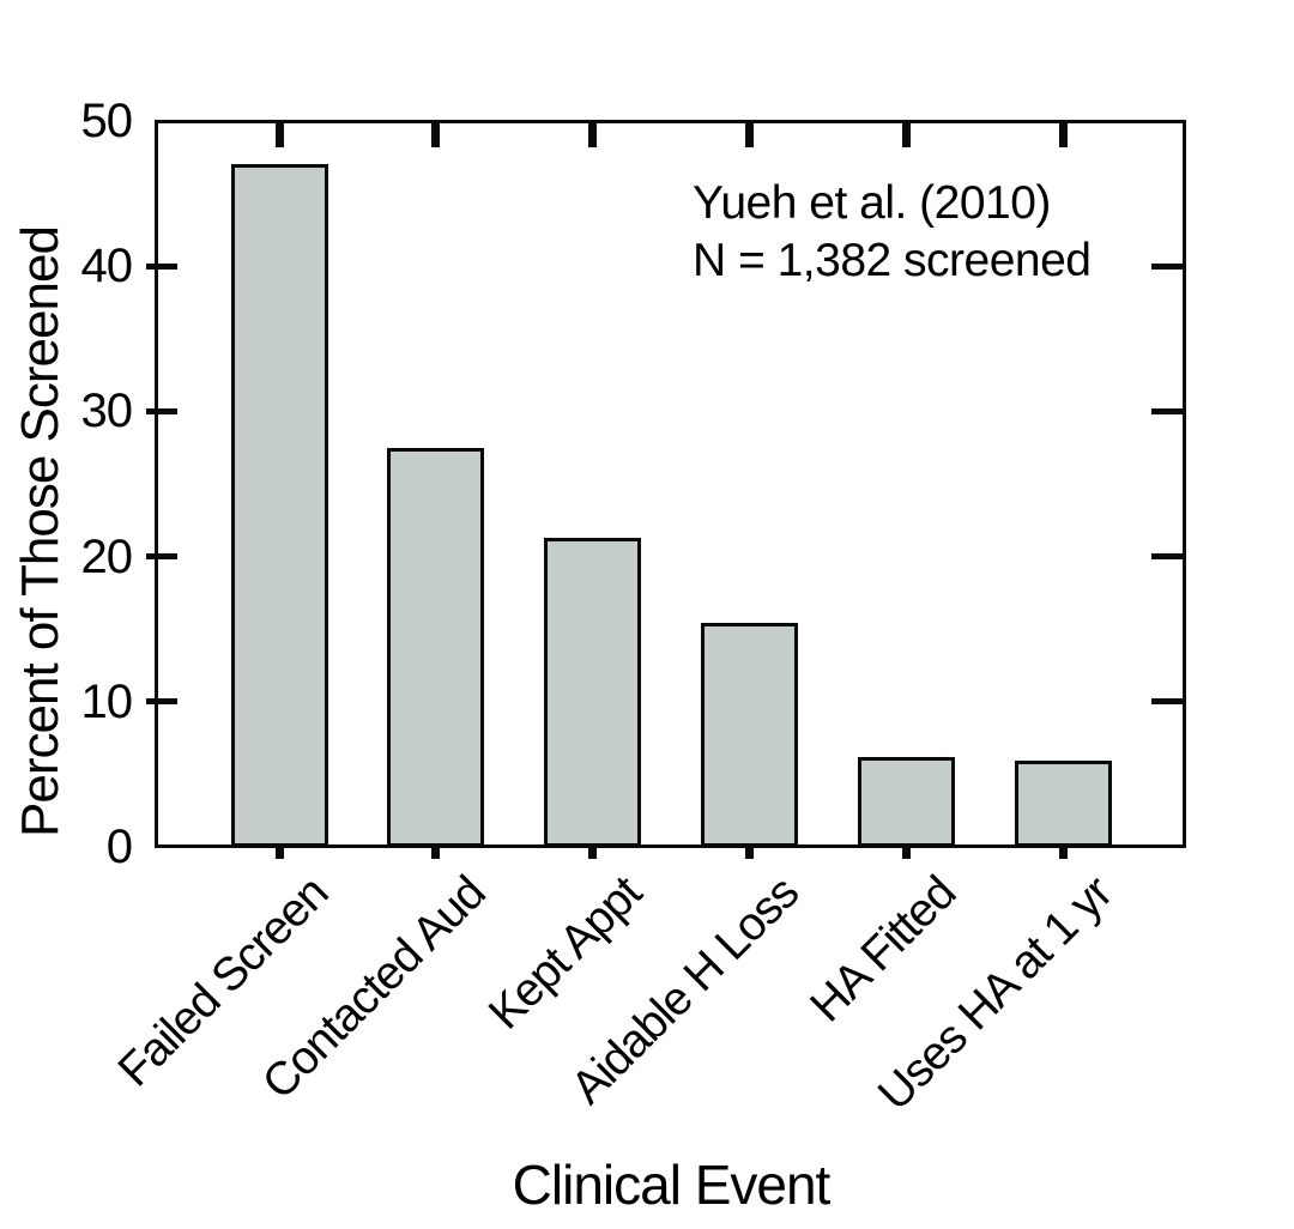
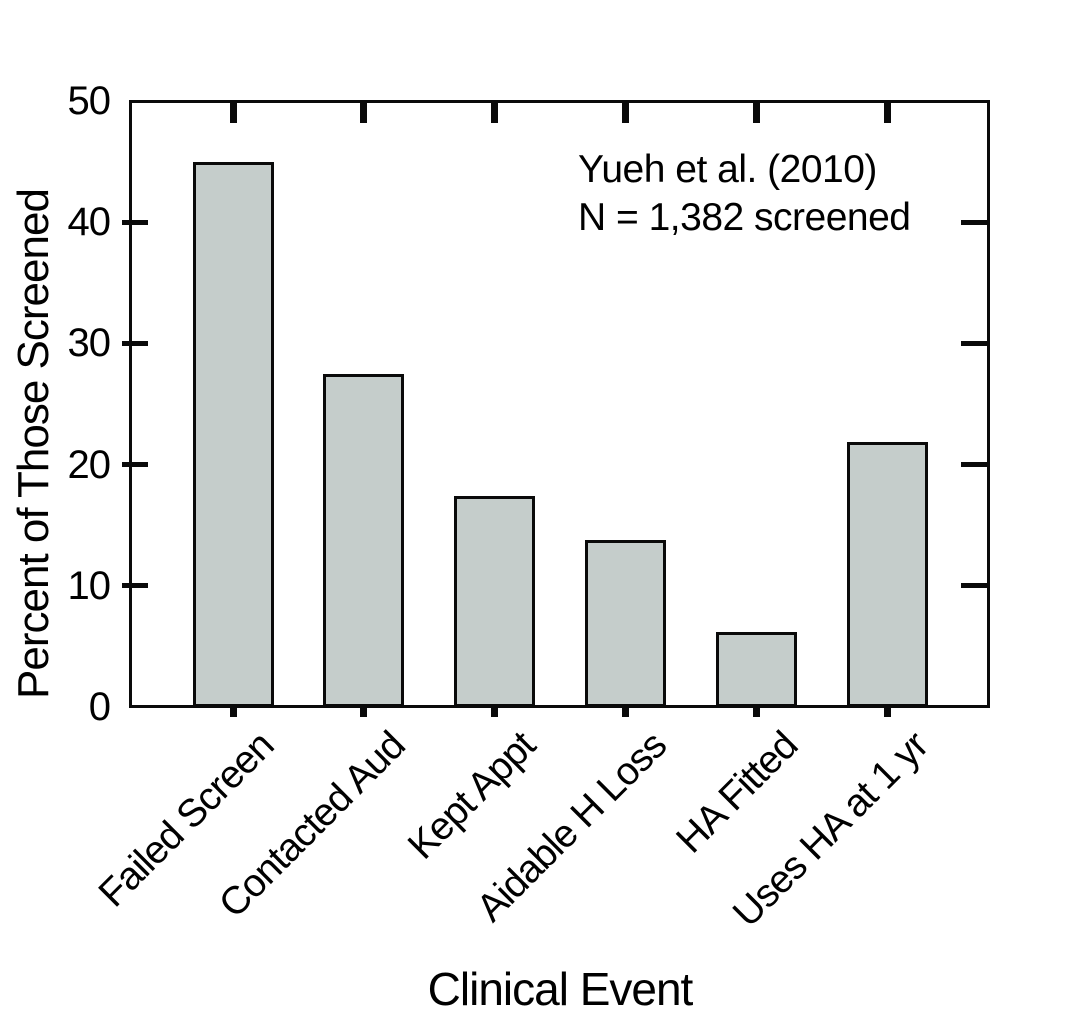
Failed Screen: 47.0 -> 45.0
Kept Appt: 21.3 -> 17.4
Aidable H Loss: 15.4 -> 13.8
Uses HA at 1 yr: 5.9 -> 21.9
